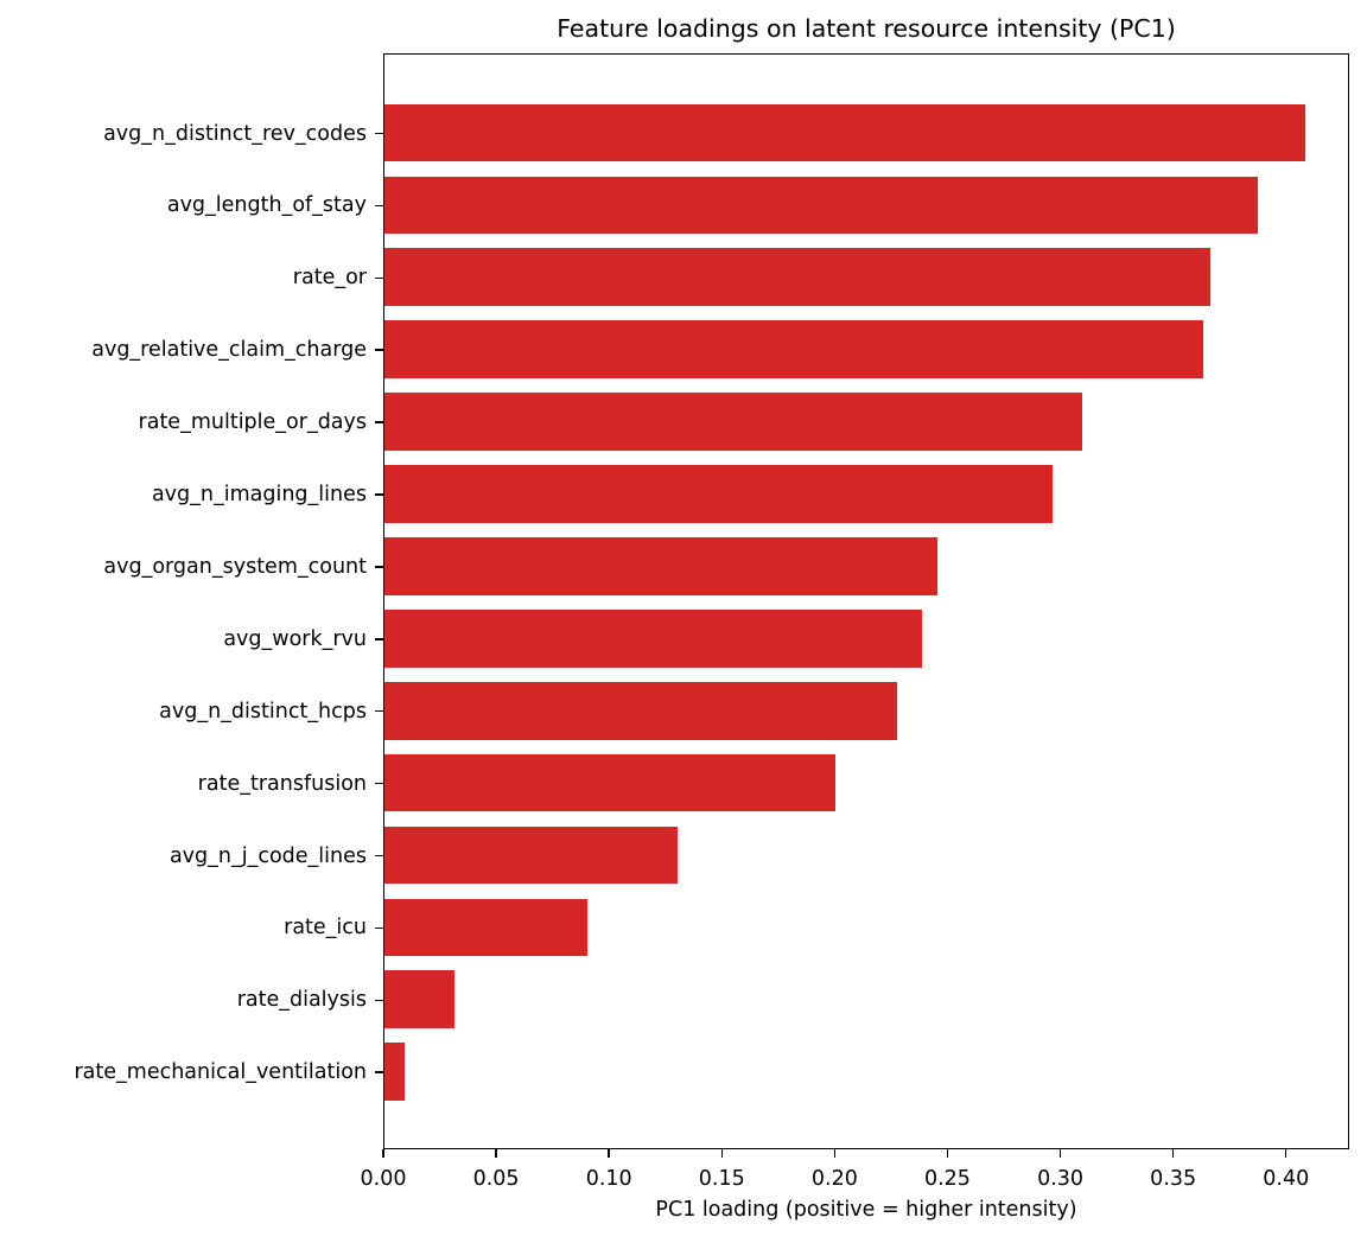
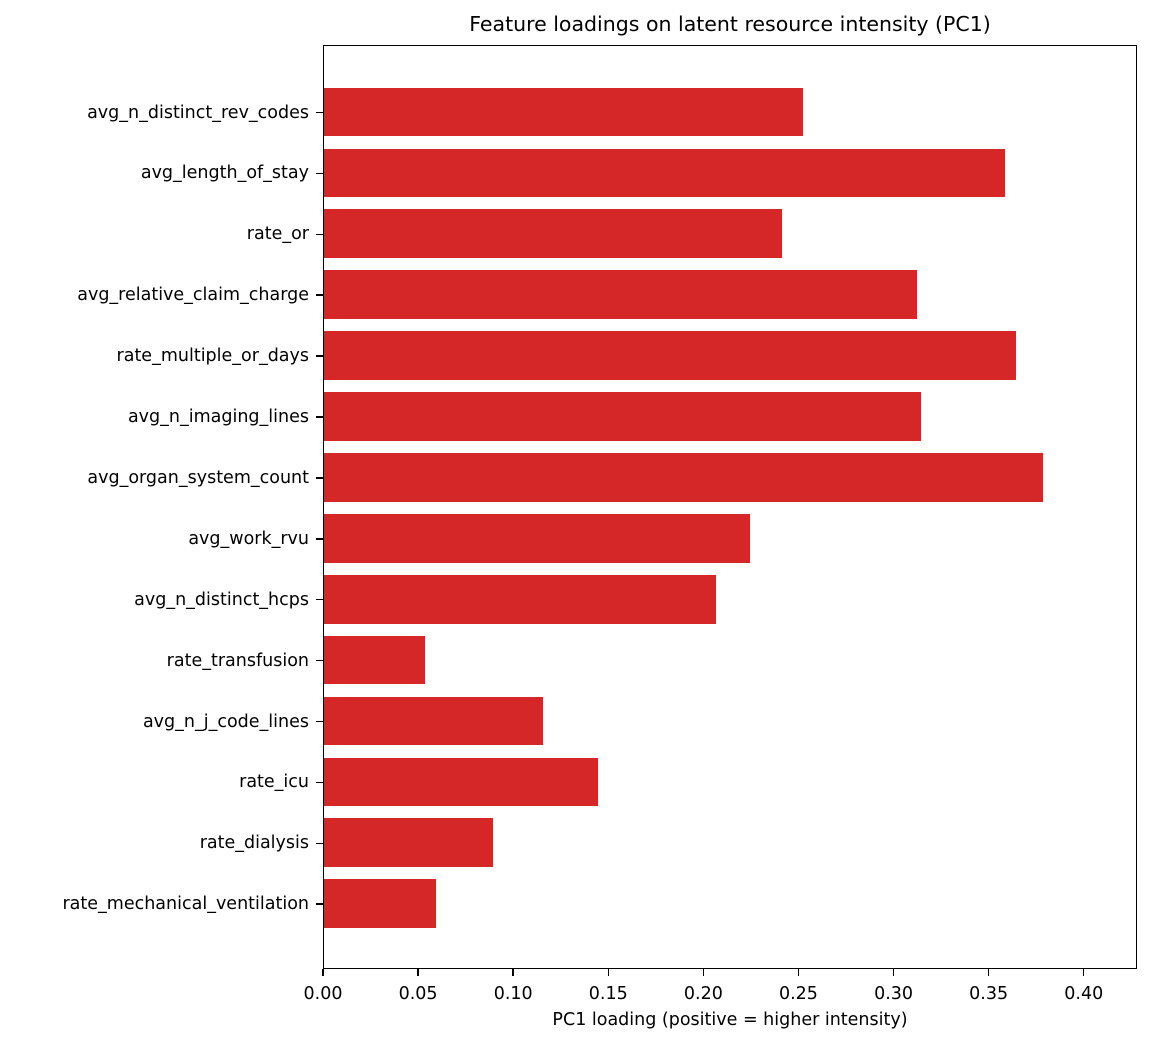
avg_n_distinct_rev_codes: 0.408 -> 0.252
avg_length_of_stay: 0.387 -> 0.358
rate_or: 0.366 -> 0.241
avg_relative_claim_charge: 0.363 -> 0.312
rate_multiple_or_days: 0.309 -> 0.364
avg_n_imaging_lines: 0.296 -> 0.314
avg_organ_system_count: 0.245 -> 0.378
avg_work_rvu: 0.238 -> 0.224
avg_n_distinct_hcps: 0.227 -> 0.206
rate_transfusion: 0.200 -> 0.053
avg_n_j_code_lines: 0.130 -> 0.115
rate_icu: 0.090 -> 0.144
rate_dialysis: 0.031 -> 0.089
rate_mechanical_ventilation: 0.009 -> 0.059
